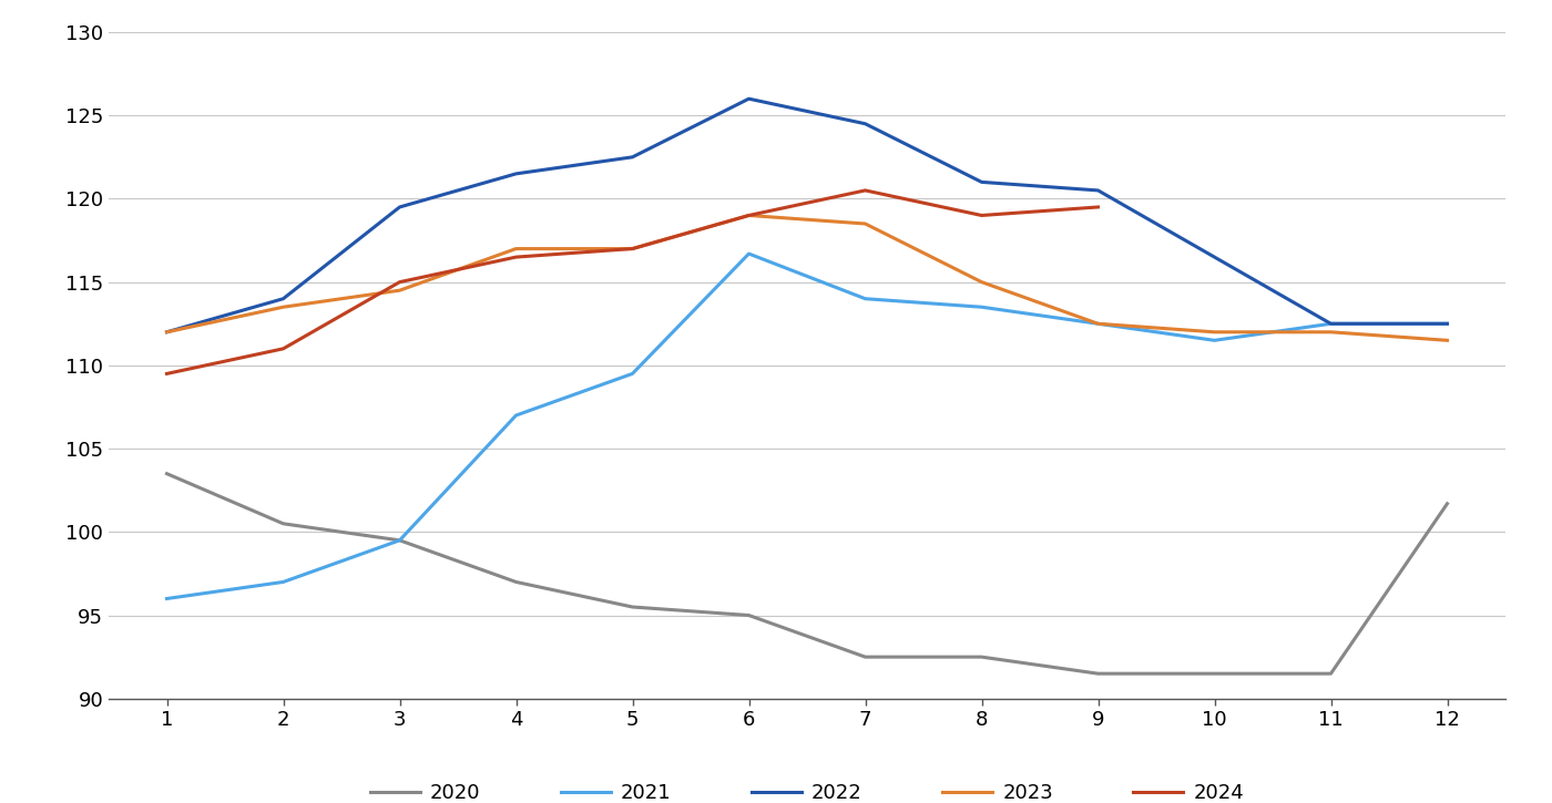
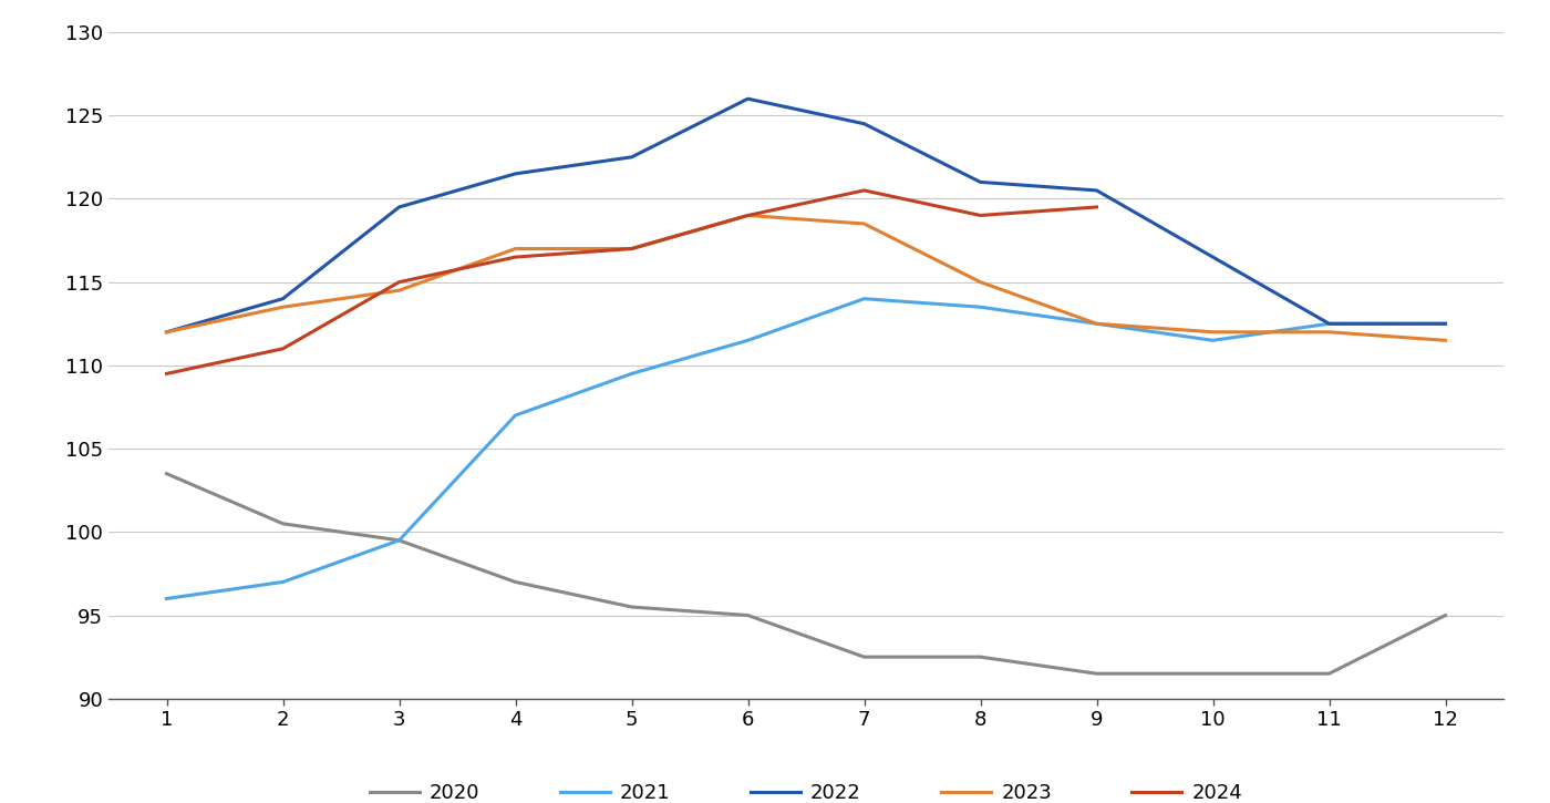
2021/6: 116.7 -> 111.5
2020/12: 101.7 -> 95.0
